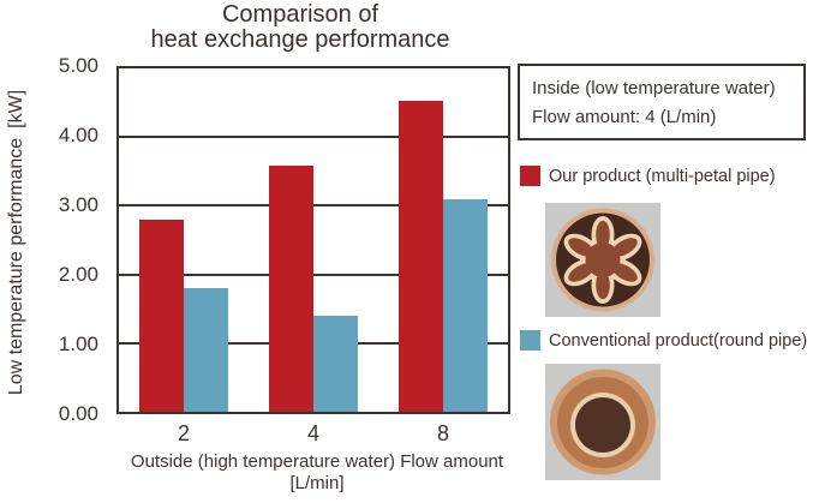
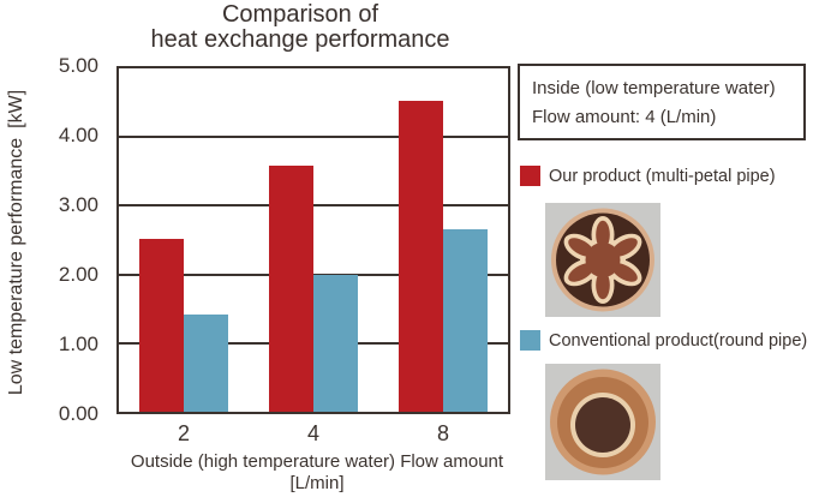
Our product (multi-petal pipe)/2: 2.8 -> 2.5
Conventional product(round pipe)/2: 1.8 -> 1.4
Conventional product(round pipe)/4: 1.4 -> 2.0
Conventional product(round pipe)/8: 3.1 -> 2.6
